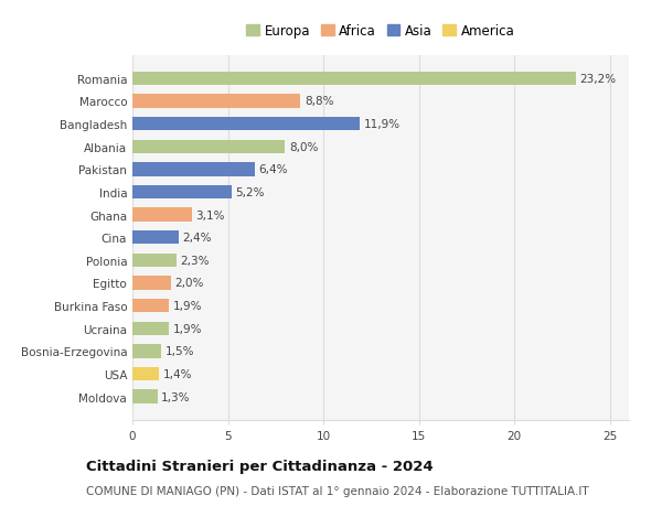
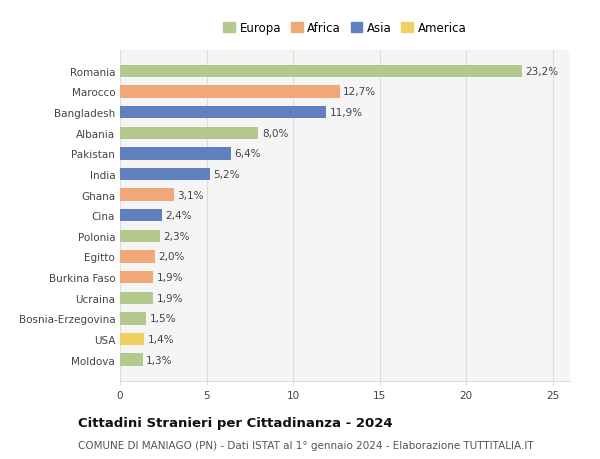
Marocco: 8,8% -> 12,7%
